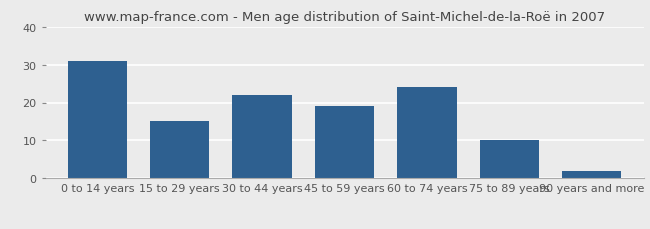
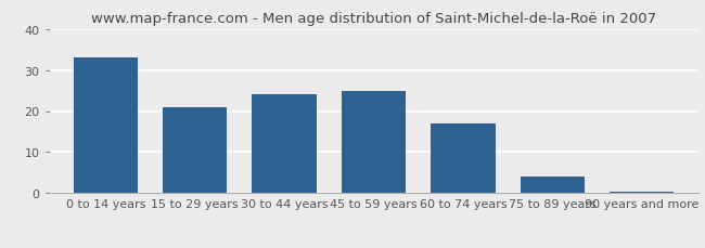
0 to 14 years: 31.0 -> 33.0
15 to 29 years: 15.0 -> 21.0
30 to 44 years: 22.0 -> 24.0
45 to 59 years: 19.0 -> 25.0
60 to 74 years: 24.0 -> 17.0
75 to 89 years: 10.0 -> 4.0
90 years and more: 2.0 -> 0.4
